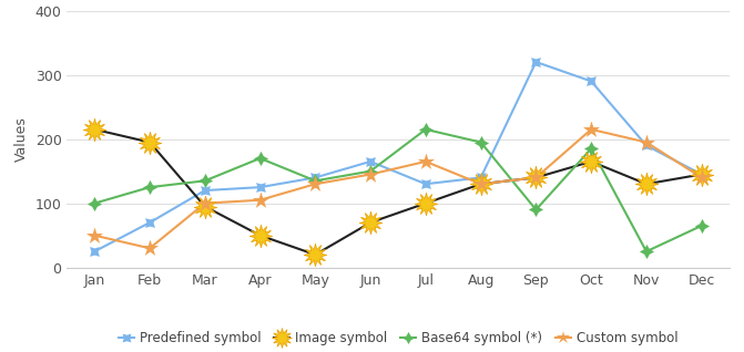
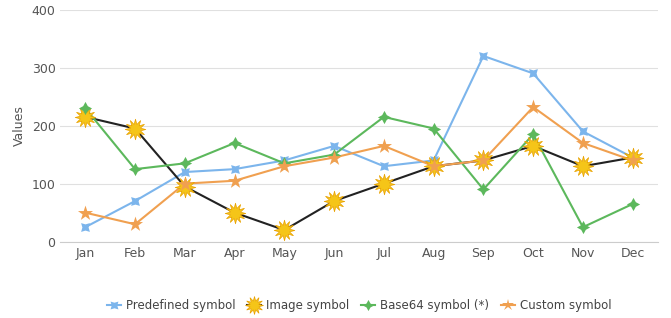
Base64 symbol (*)/Jan: 100 -> 230
Custom symbol/Oct: 215 -> 232
Custom symbol/Nov: 195 -> 170
